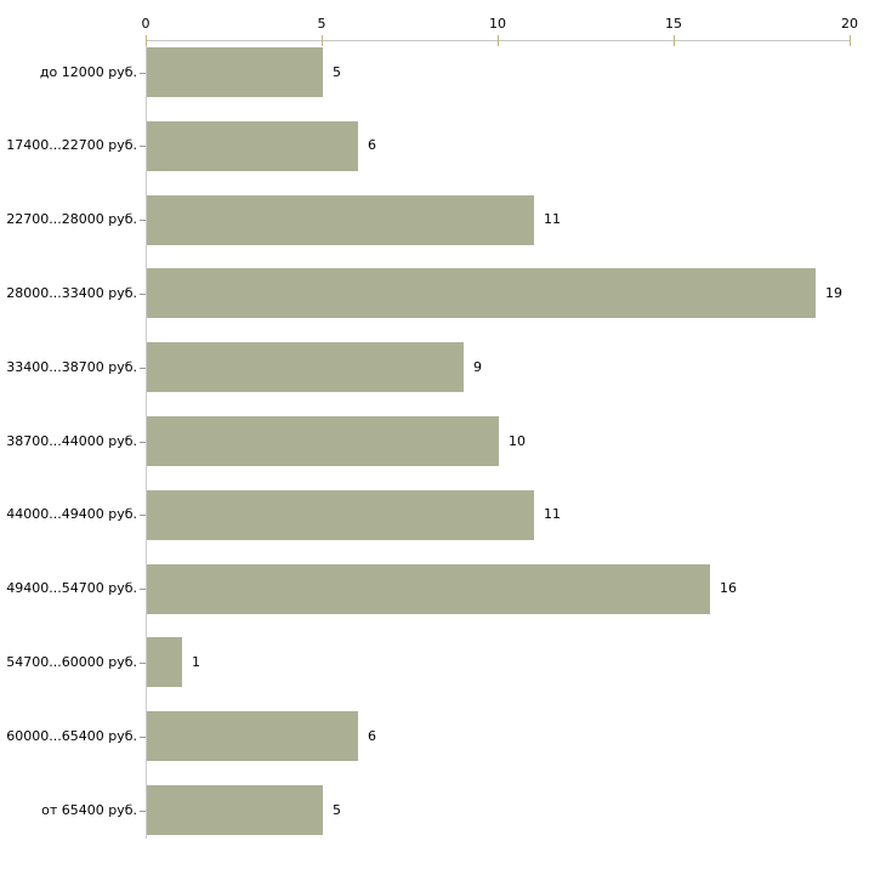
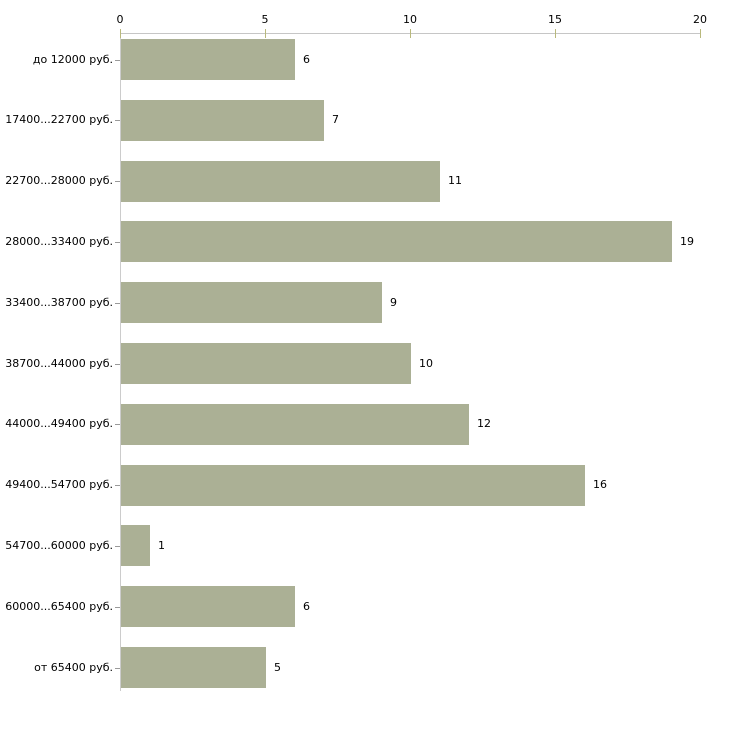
до 12000 руб.: 5 -> 6
17400...22700 руб.: 6 -> 7
44000...49400 руб.: 11 -> 12
